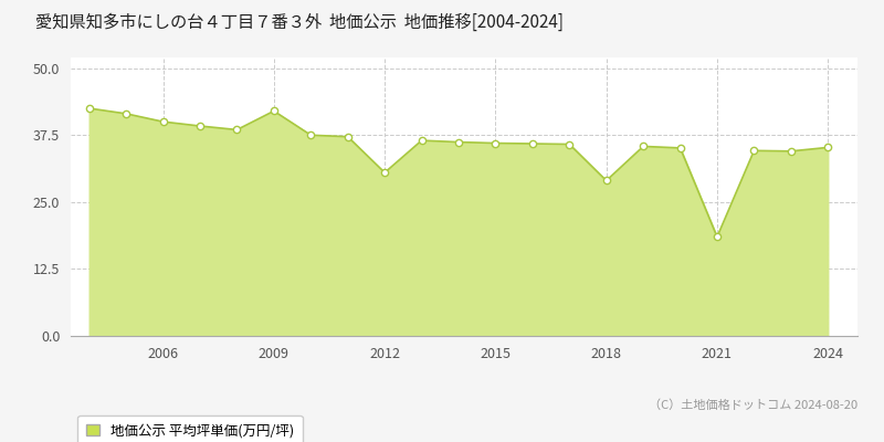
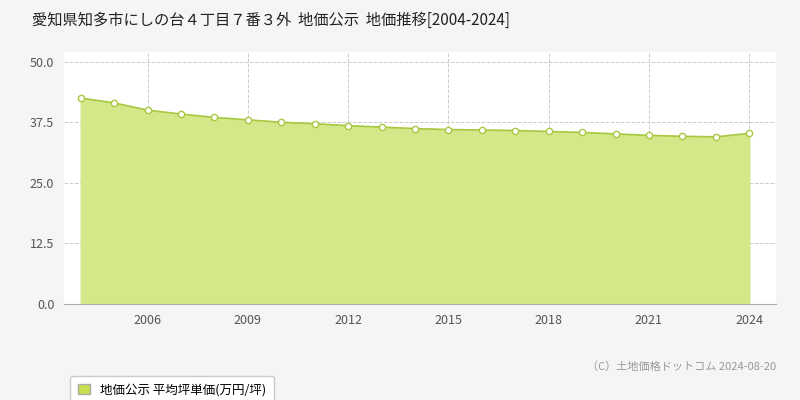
2009: 42.0 -> 38.0
2012: 30.5 -> 36.8
2018: 29.0 -> 35.6
2021: 18.5 -> 34.8
